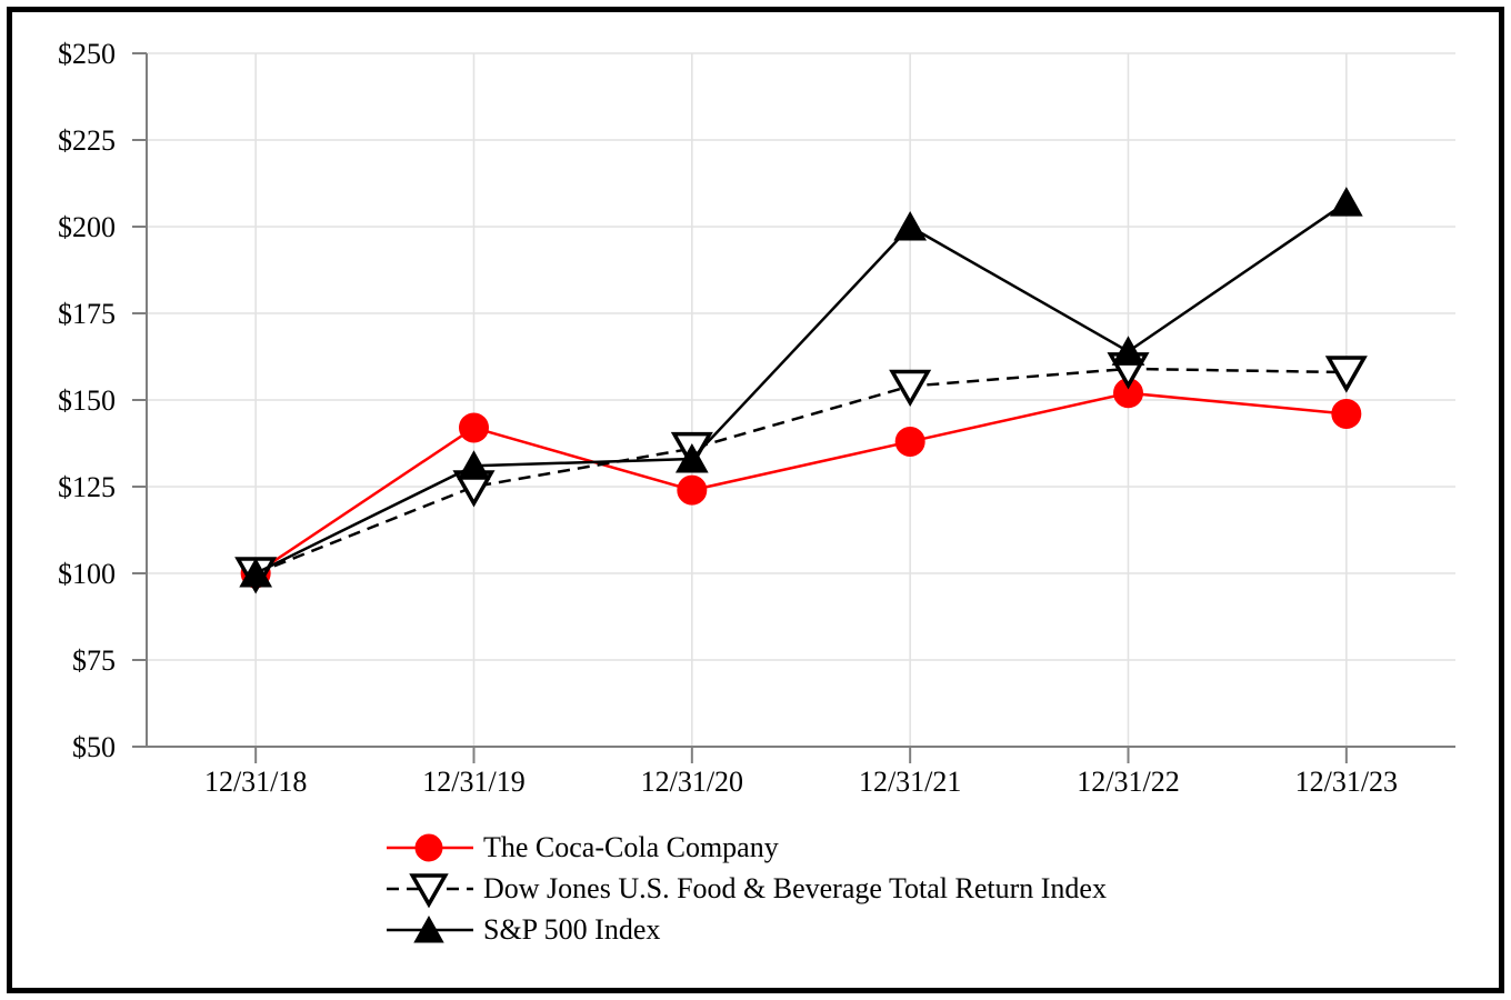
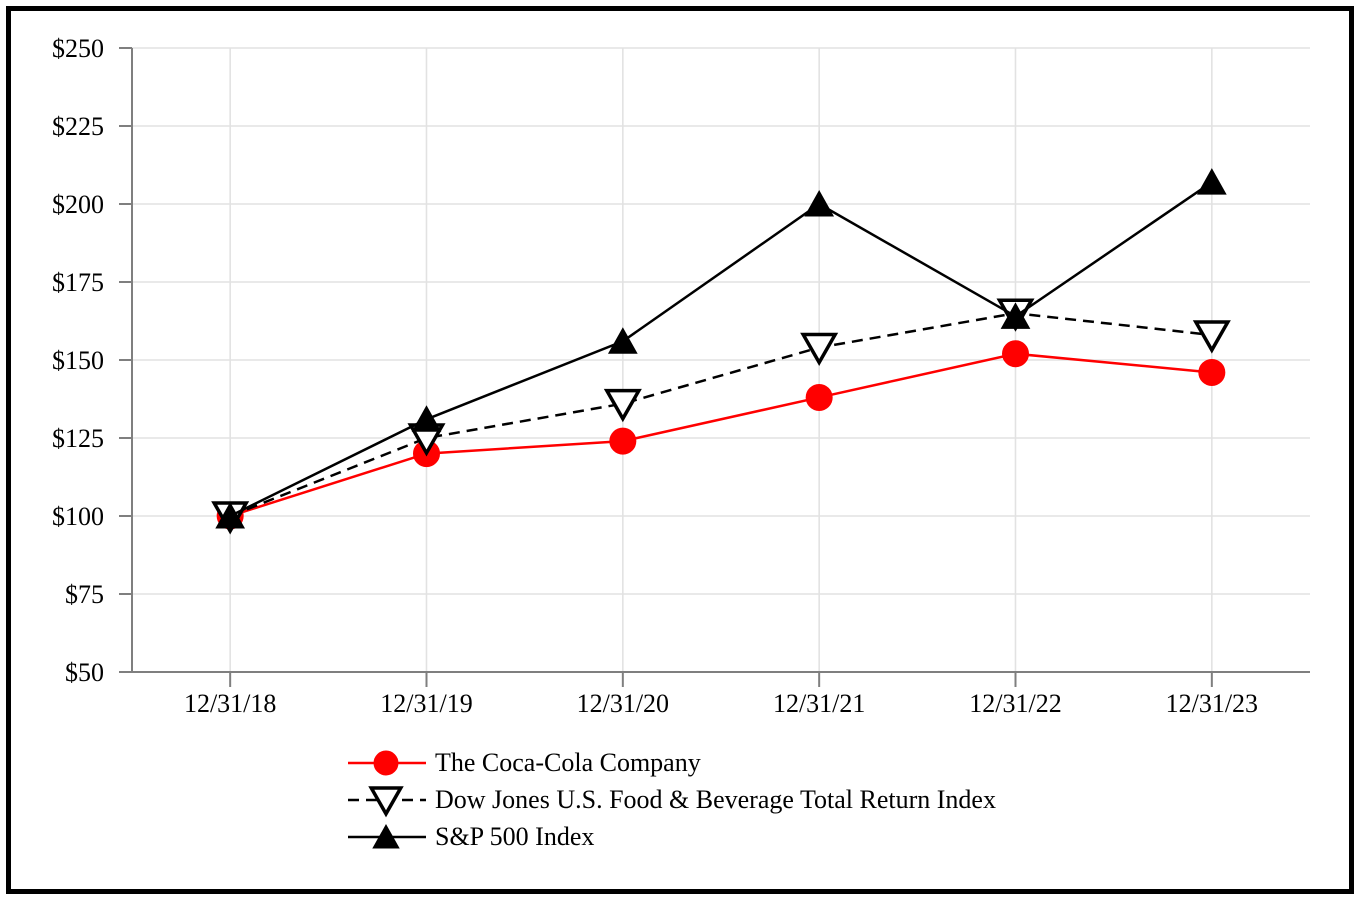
The Coca-Cola Company/12/31/19: $142 -> $120
S&P 500 Index/12/31/20: $133 -> $156
Dow Jones U.S. Food & Beverage Total Return Index/12/31/22: $159 -> $165
